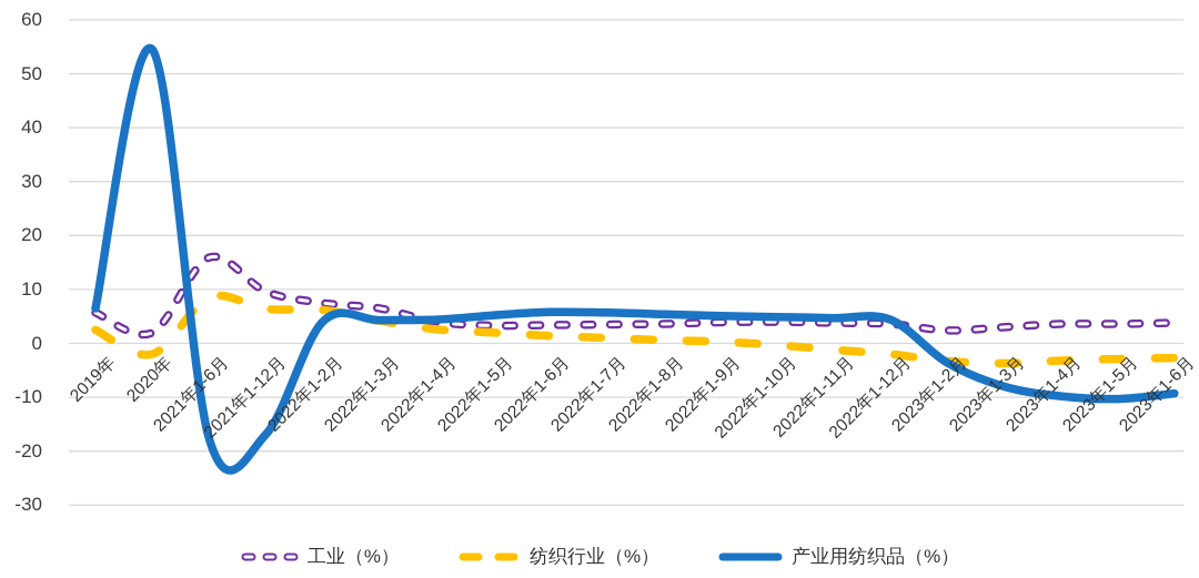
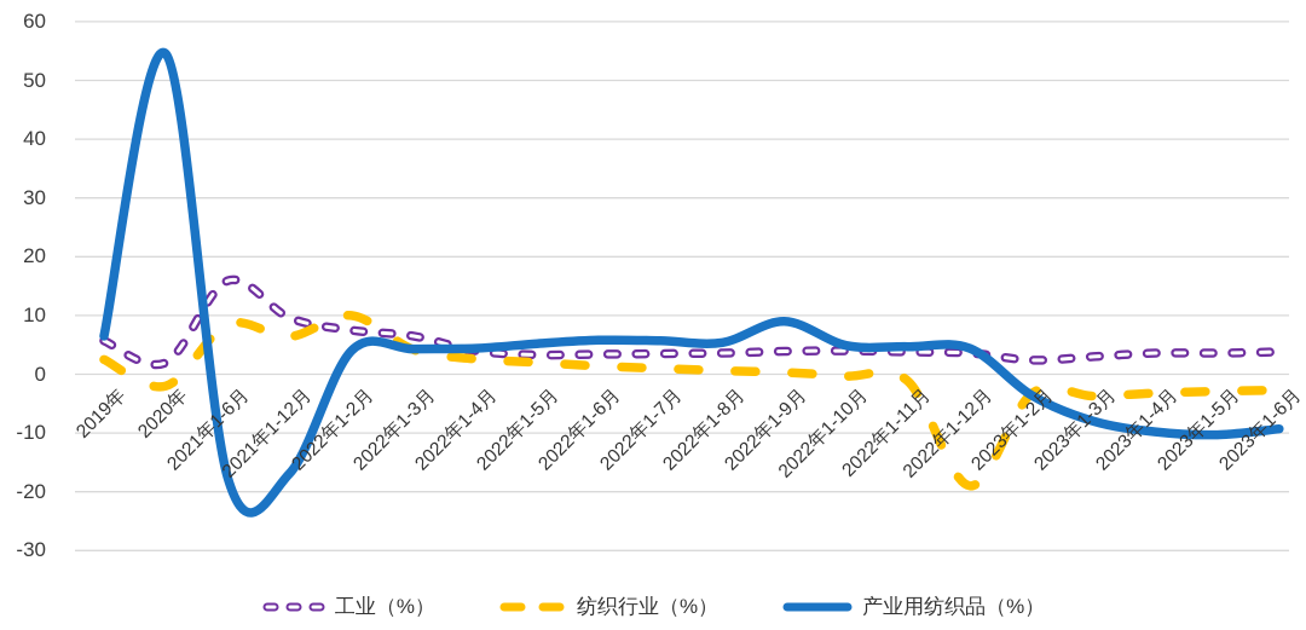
纺织行业（%）/2022年1-2月: 6 -> 10
产业用纺织品（%）/2022年1-9月: 5 -> 9
纺织行业（%）/2022年1-12月: -2 -> -19
